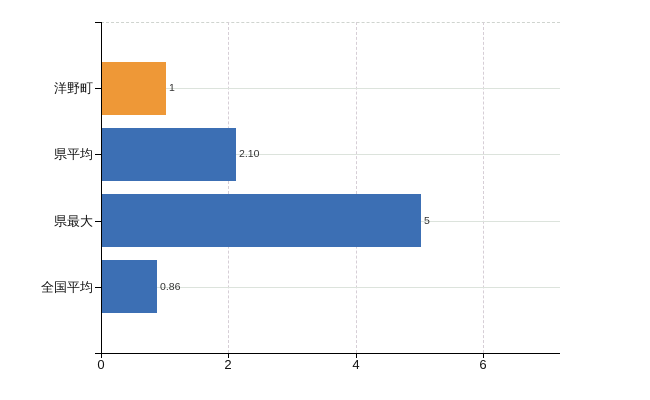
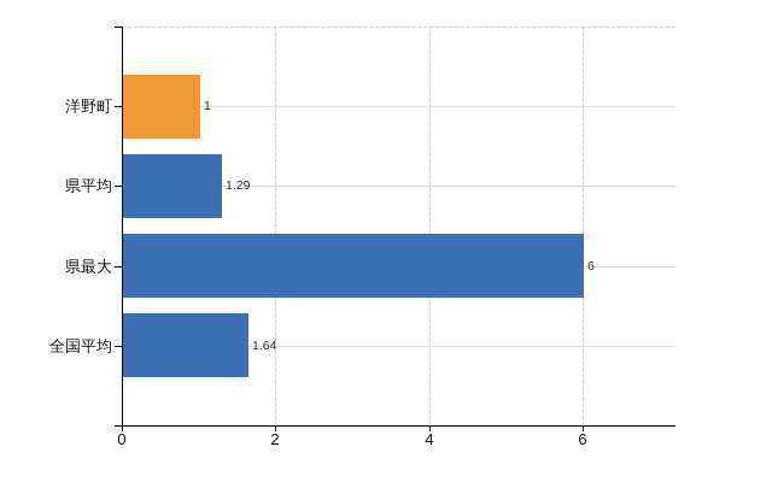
県平均: 2.10 -> 1.29
県最大: 5 -> 6
全国平均: 0.86 -> 1.64
